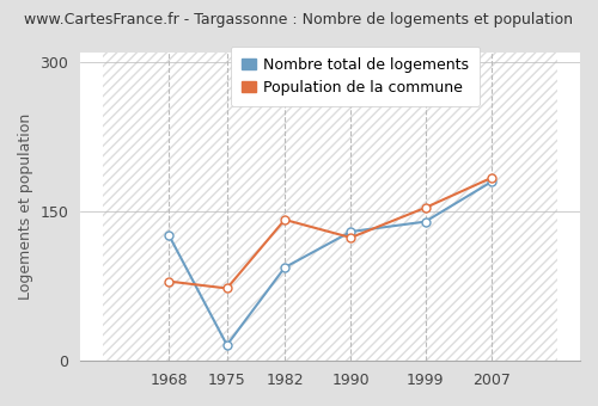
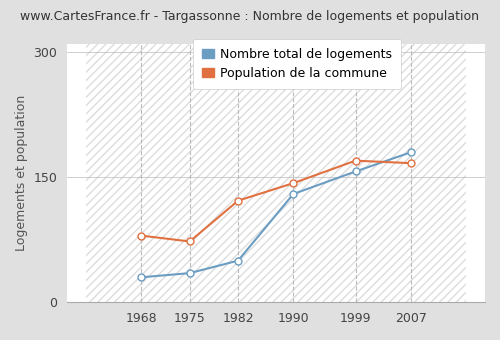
Nombre total de logements/1968: 126 -> 30
Nombre total de logements/1975: 16 -> 35
Nombre total de logements/1982: 94 -> 50
Population de la commune/1982: 142 -> 122
Population de la commune/1990: 124 -> 143
Nombre total de logements/1999: 140 -> 157
Population de la commune/1999: 154 -> 170
Population de la commune/2007: 184 -> 167
